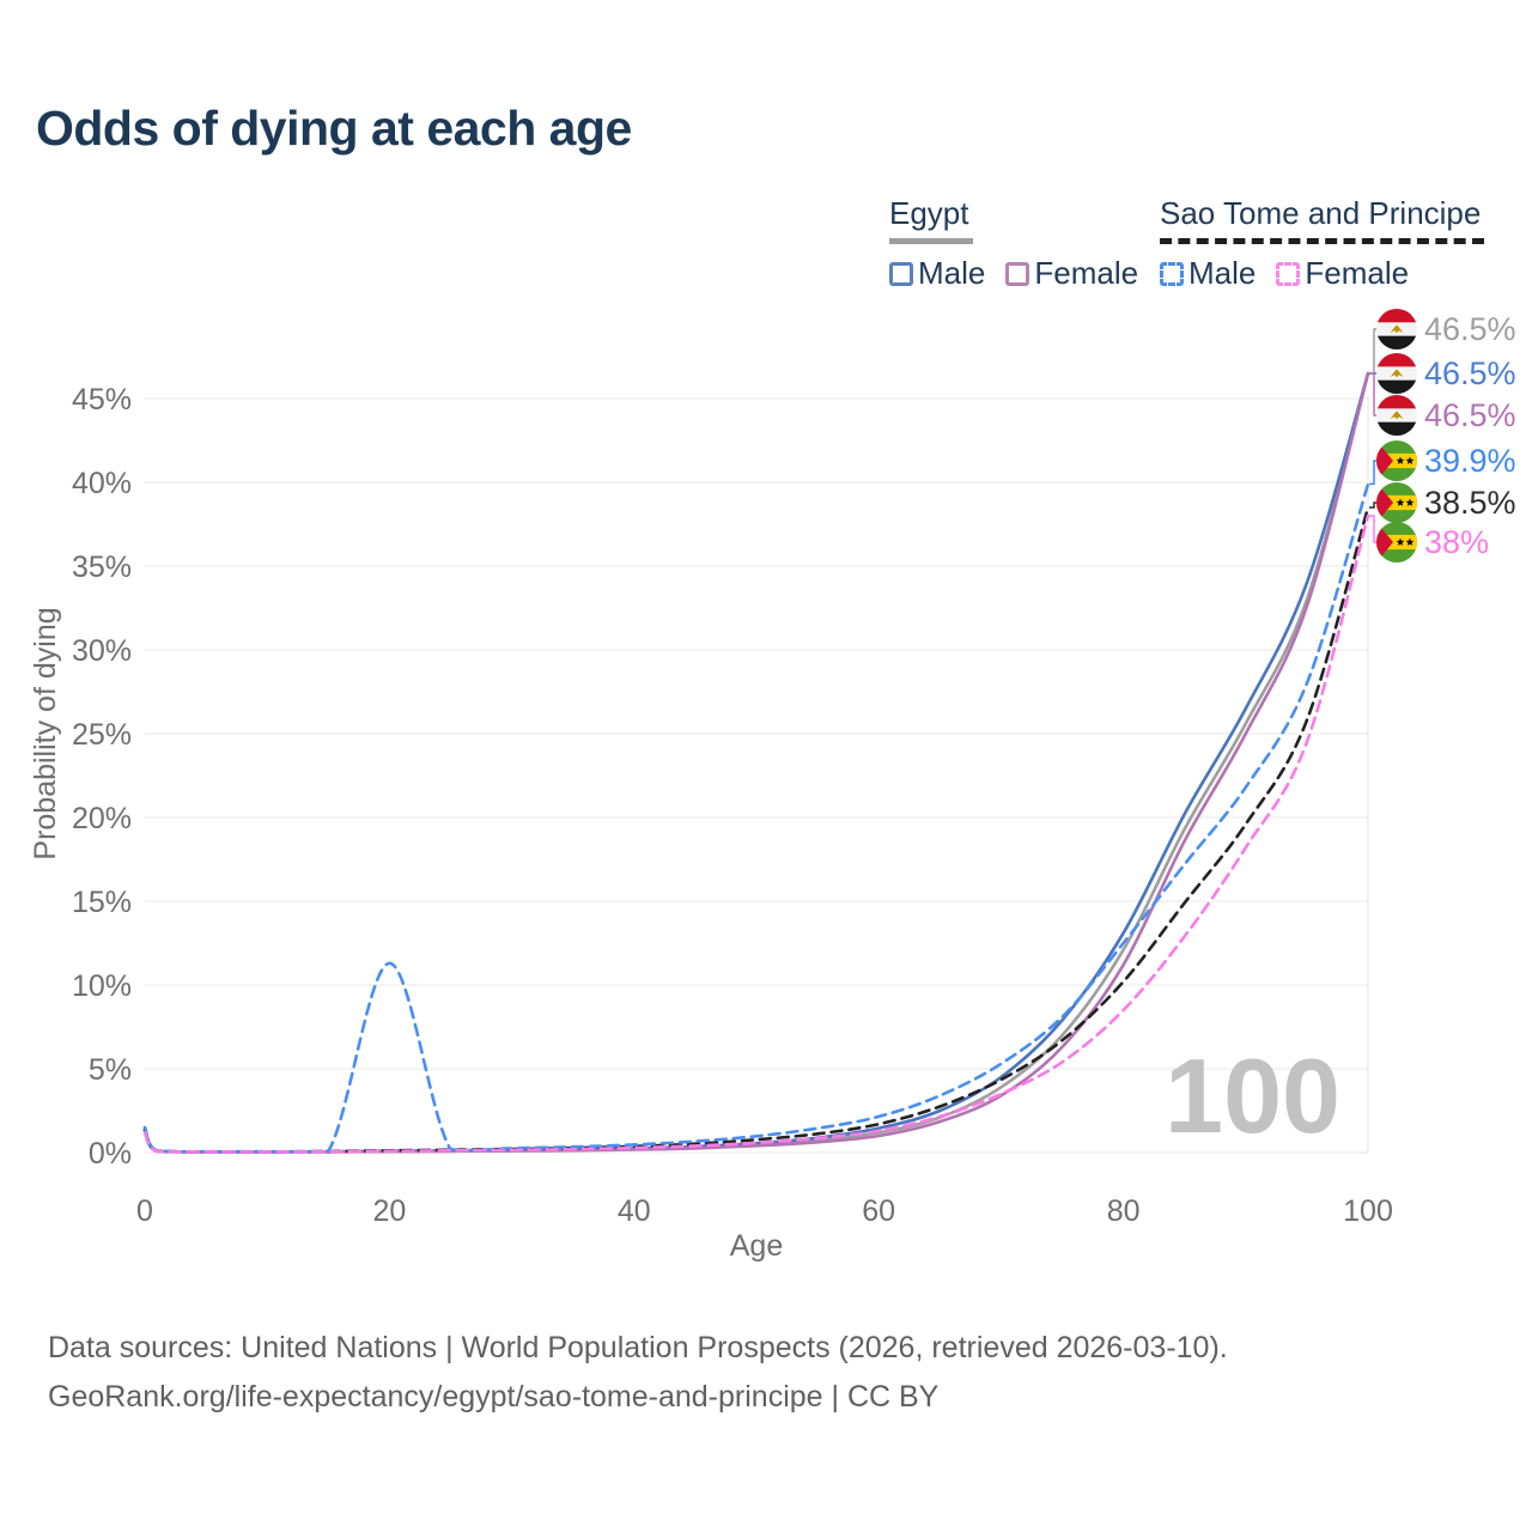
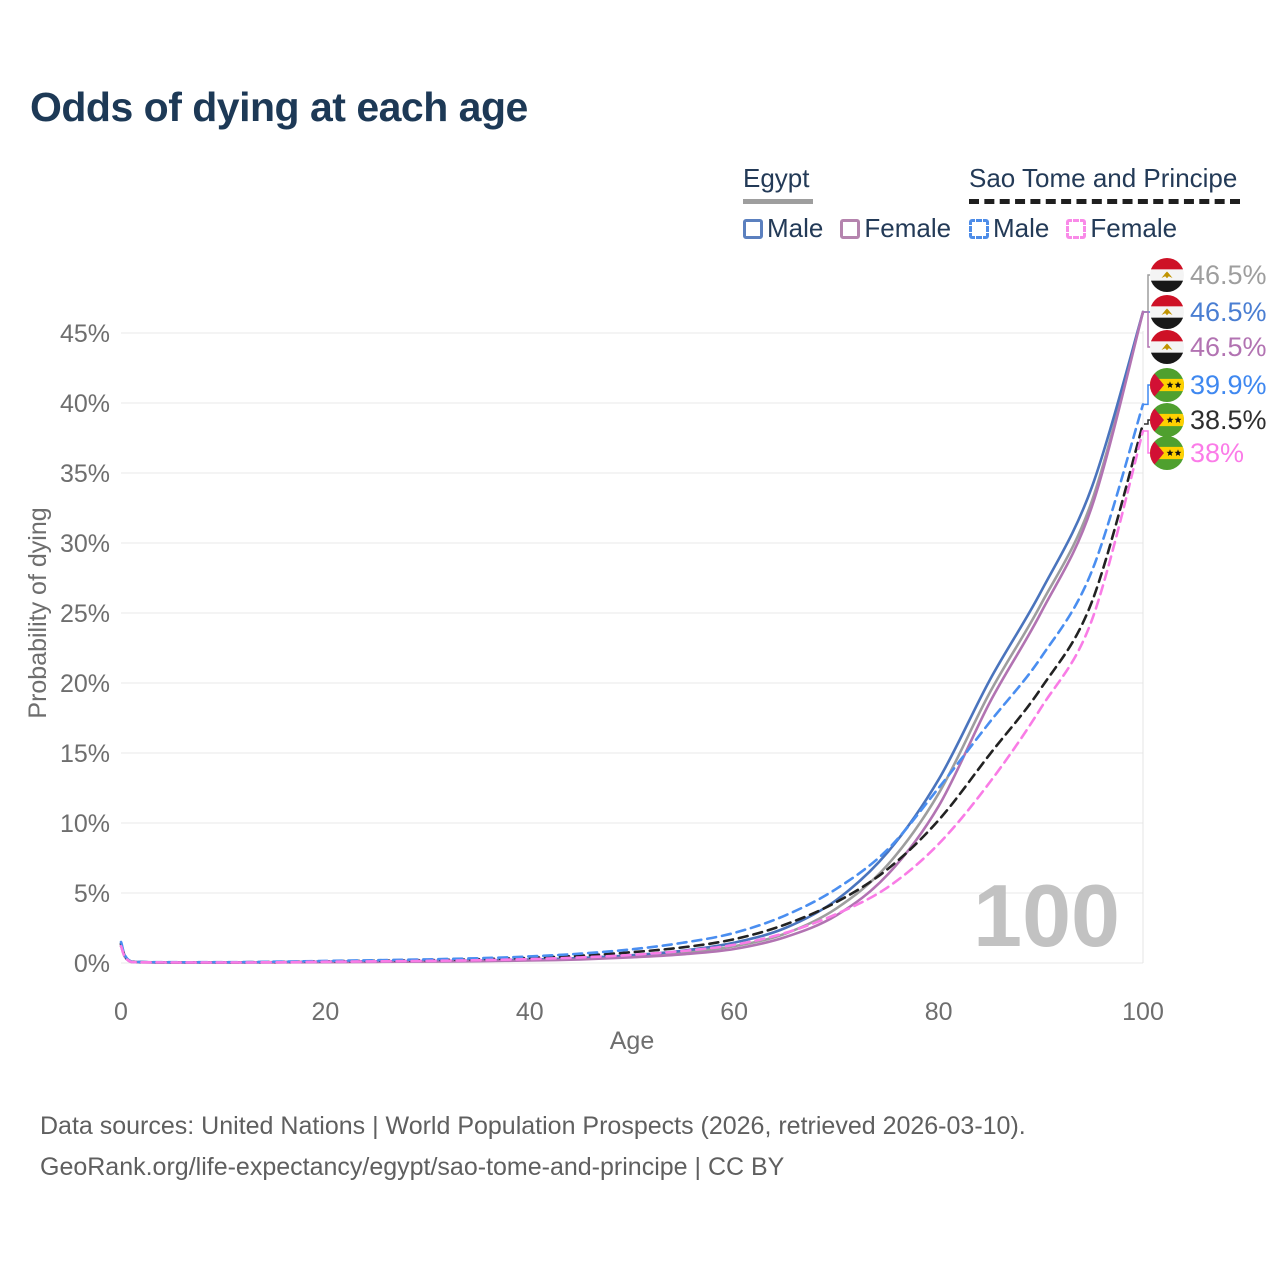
Sao Tome and Principe Male/20: 11.3% -> 0.1%
